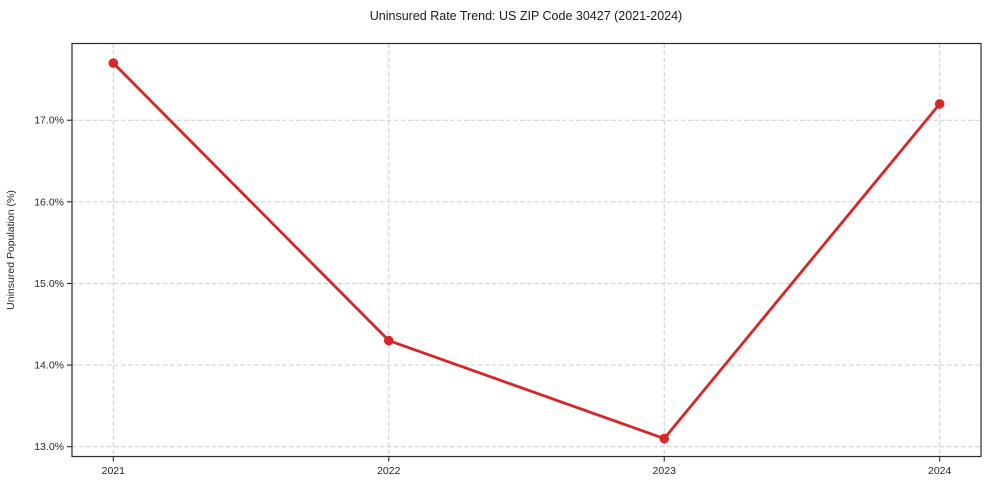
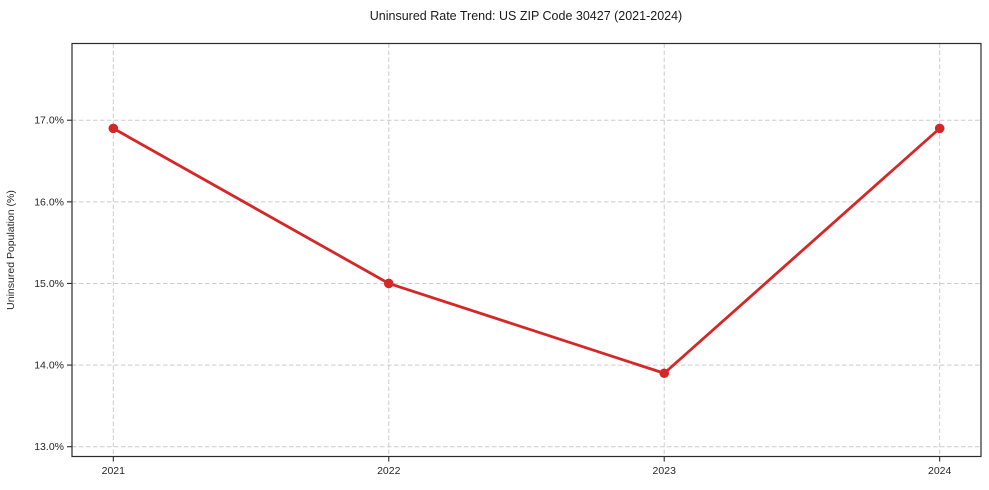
2021: 17.7% -> 16.9%
2022: 14.3% -> 15.0%
2023: 13.1% -> 13.9%
2024: 17.2% -> 16.9%
